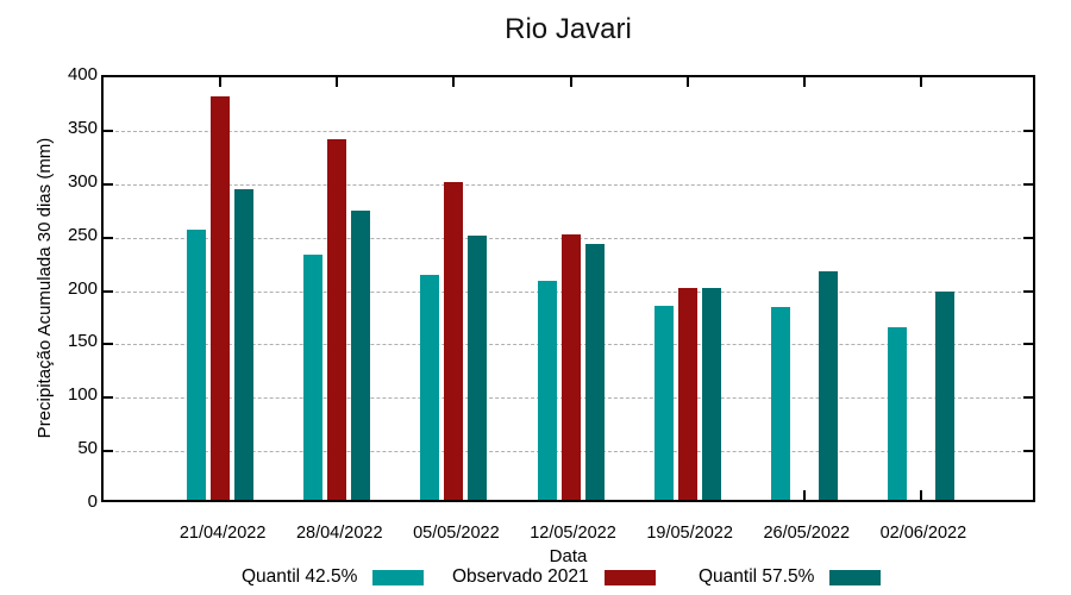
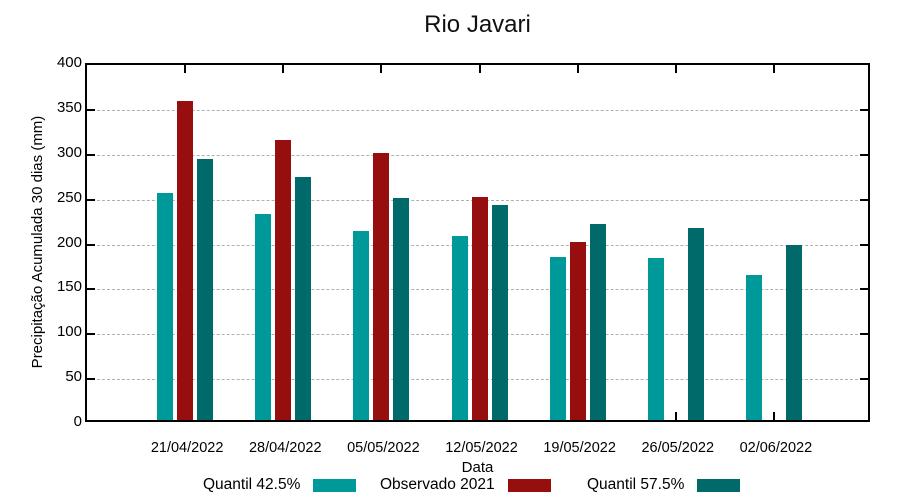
Observado 2021/21/04/2022: 380 -> 360
Observado 2021/28/04/2022: 340 -> 310
Quantil 57.5%/19/05/2022: 200 -> 220
